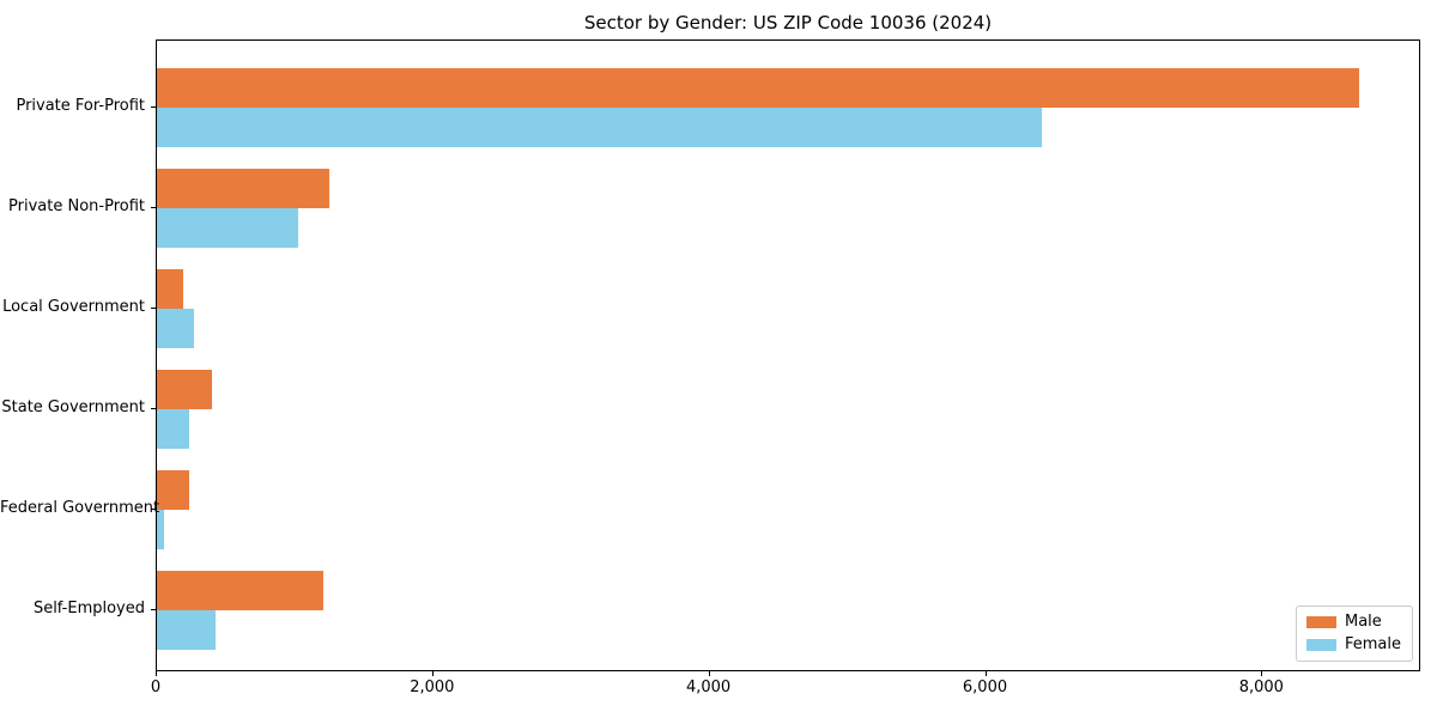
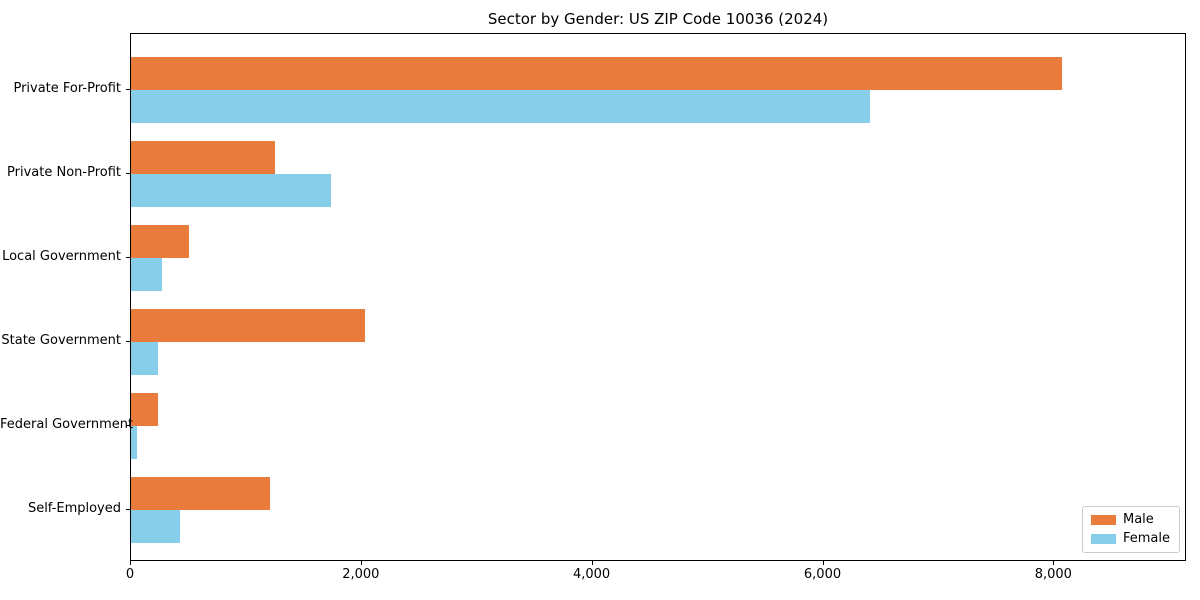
Male/Private For-Profit: 8700 -> 8070
Female/Private Non-Profit: 1020 -> 1730
Male/Local Government: 190 -> 500
Male/State Government: 400 -> 2030
